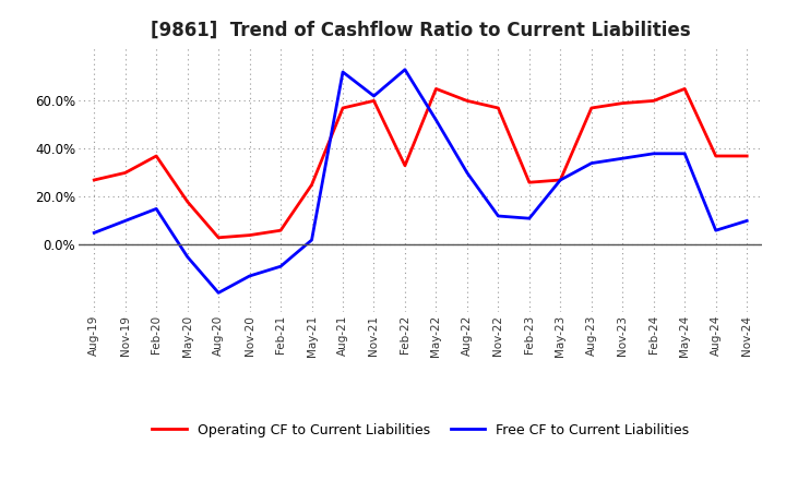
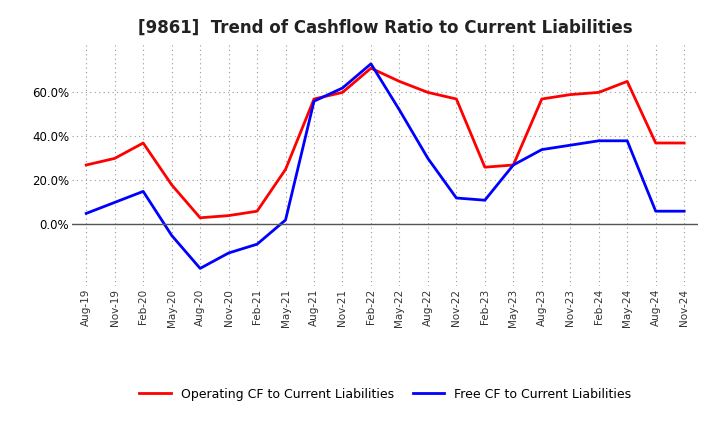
Free CF to Current Liabilities/Aug-21: 72% -> 56%
Operating CF to Current Liabilities/Feb-22: 33% -> 71%
Free CF to Current Liabilities/Nov-24: 10% -> 6%
